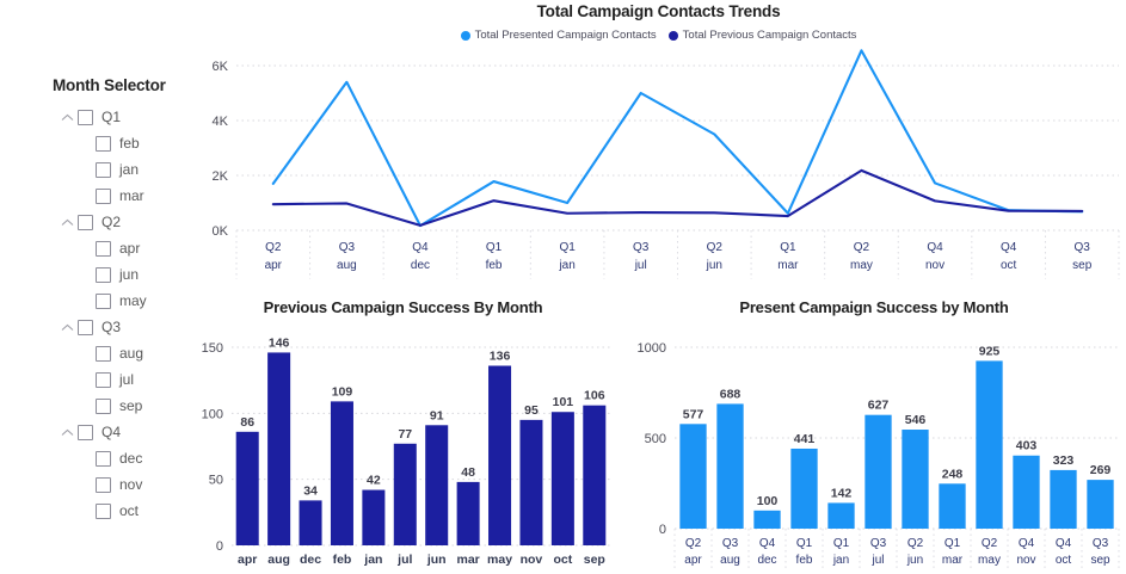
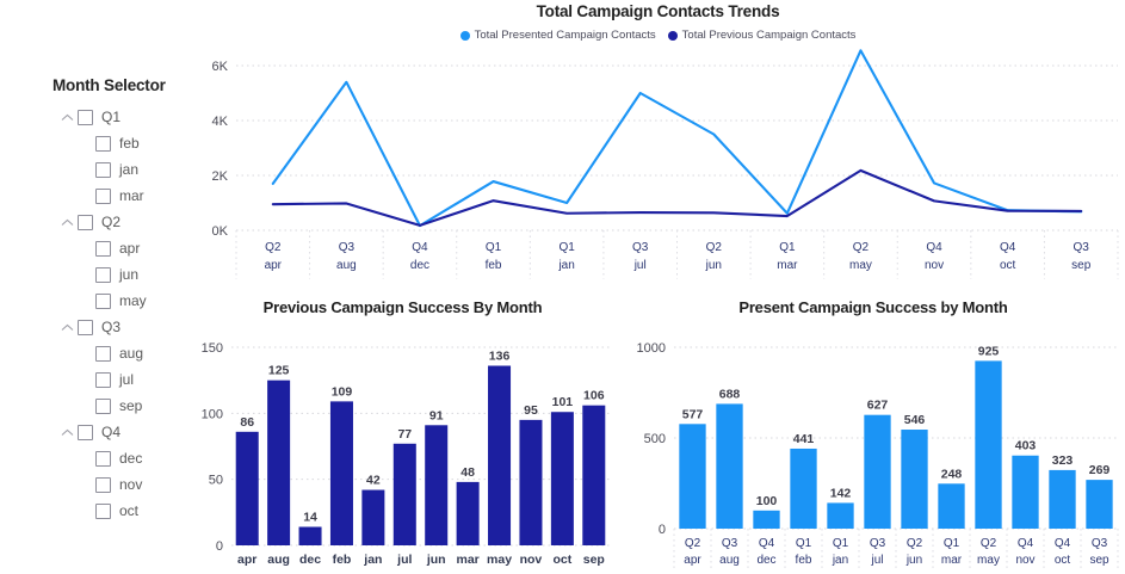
Previous Campaign Success By Month/aug: 146 -> 125
Previous Campaign Success By Month/dec: 34 -> 14
